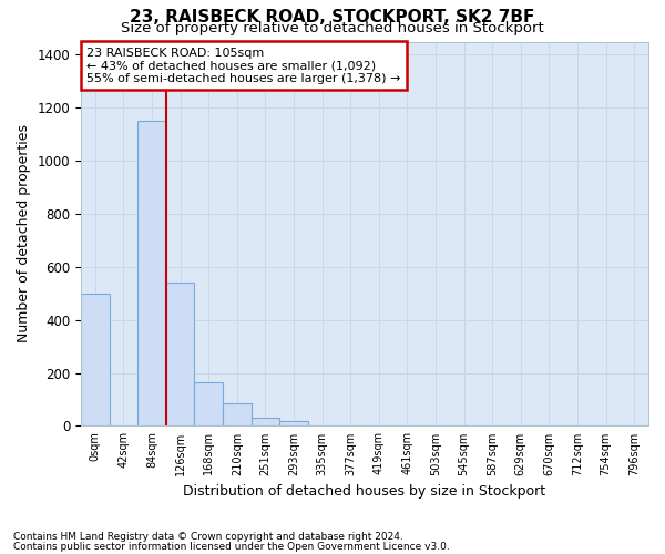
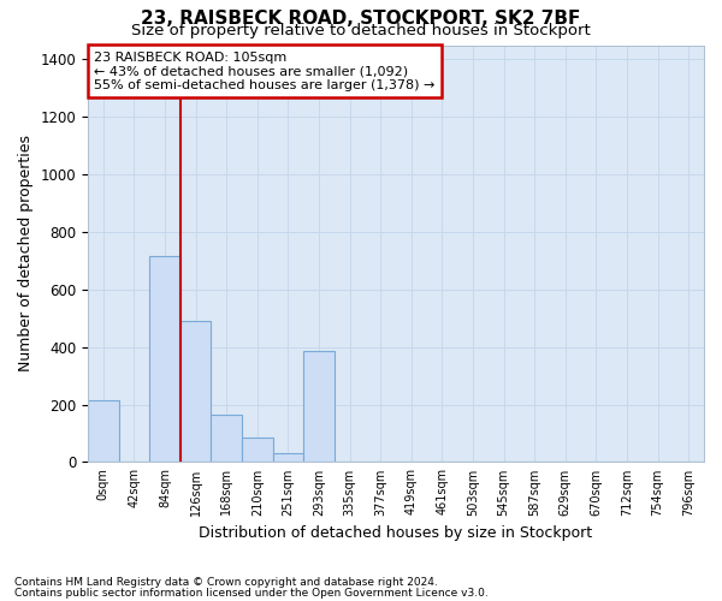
0sqm: 500 -> 215
84sqm: 1150 -> 715
126sqm: 540 -> 490
293sqm: 20 -> 385
